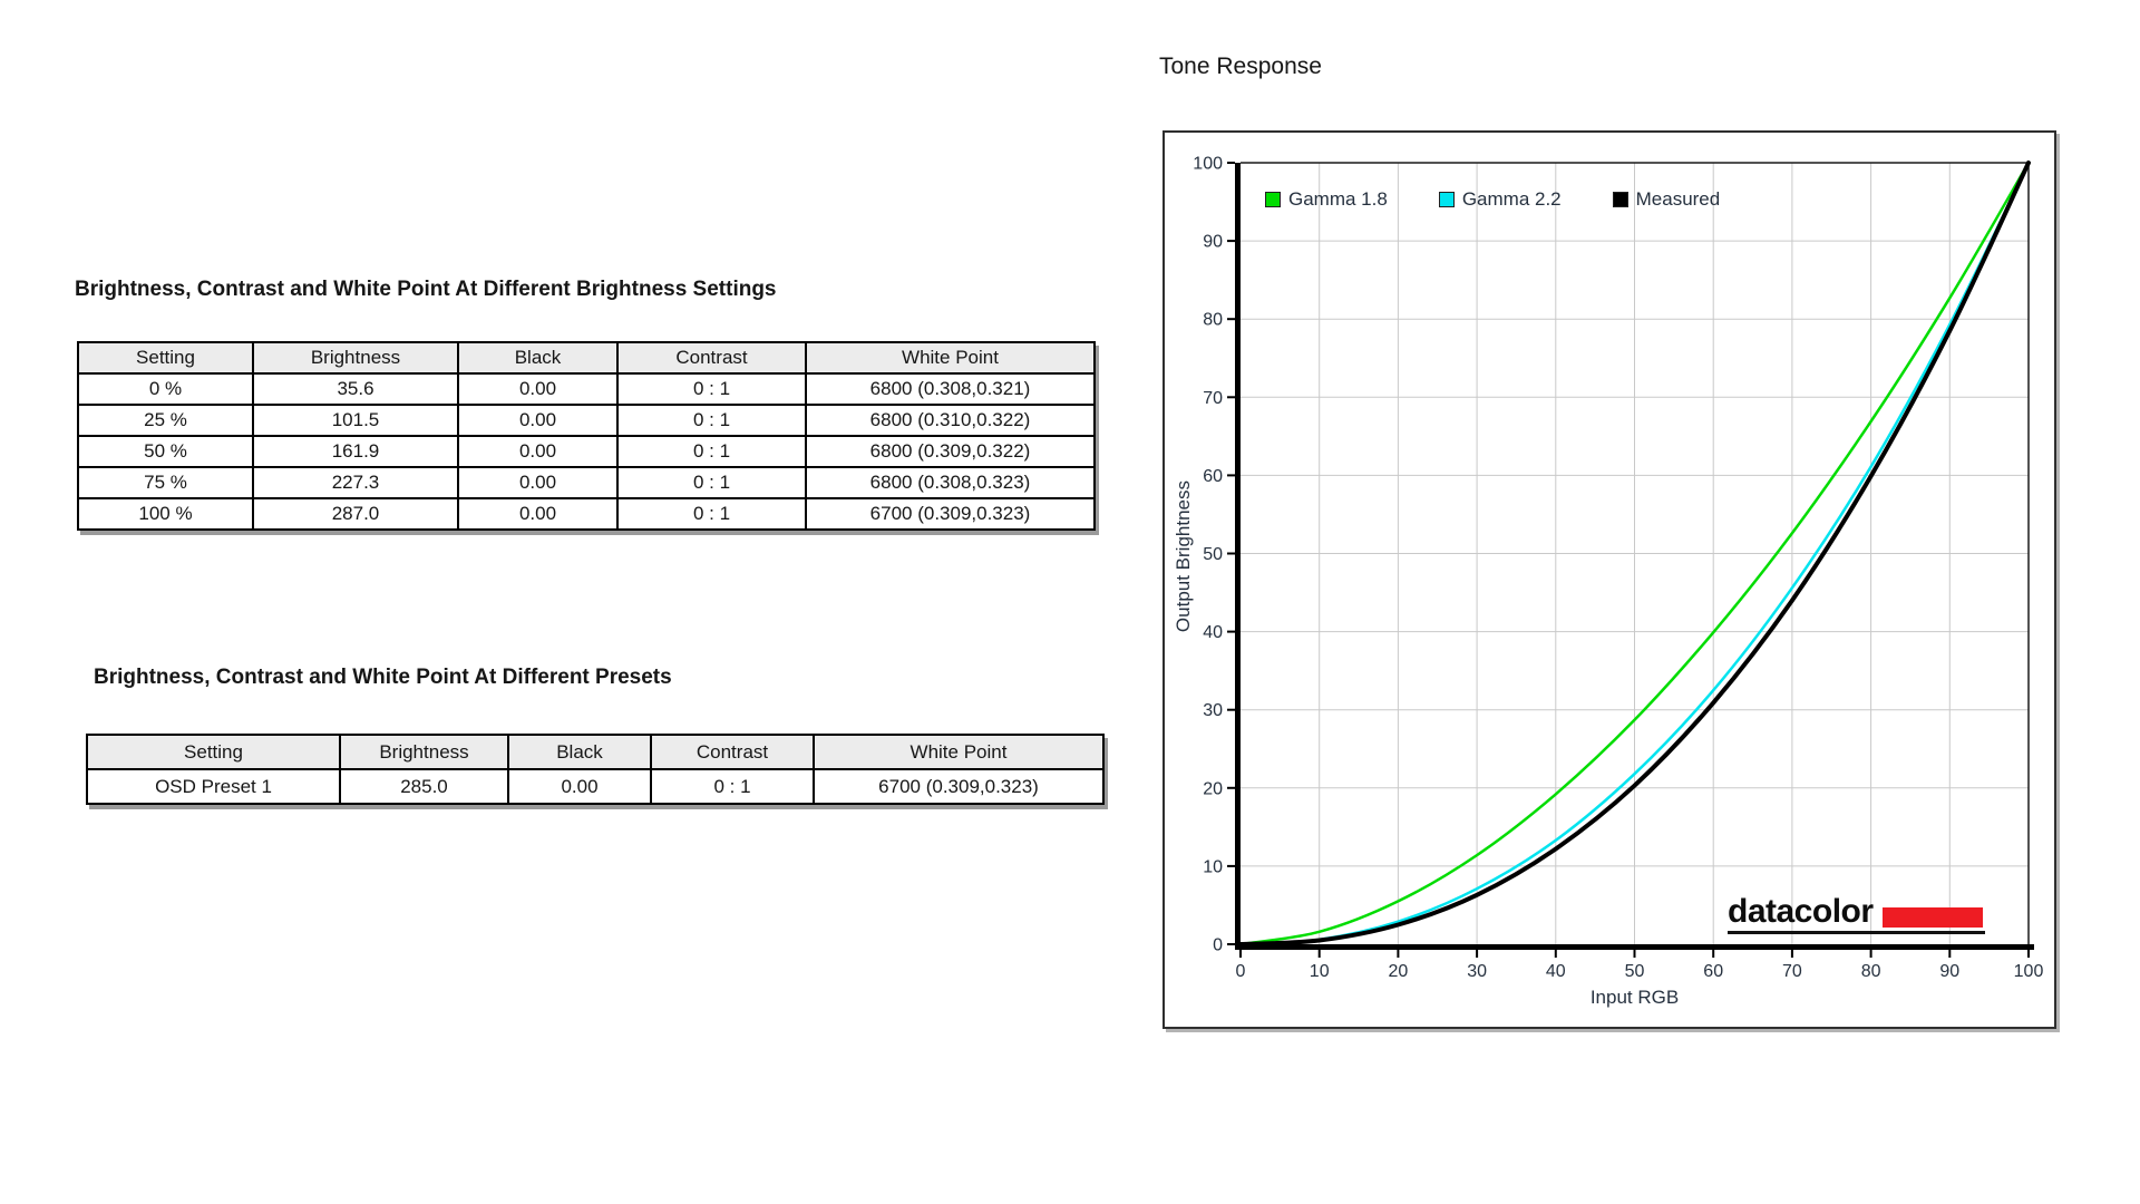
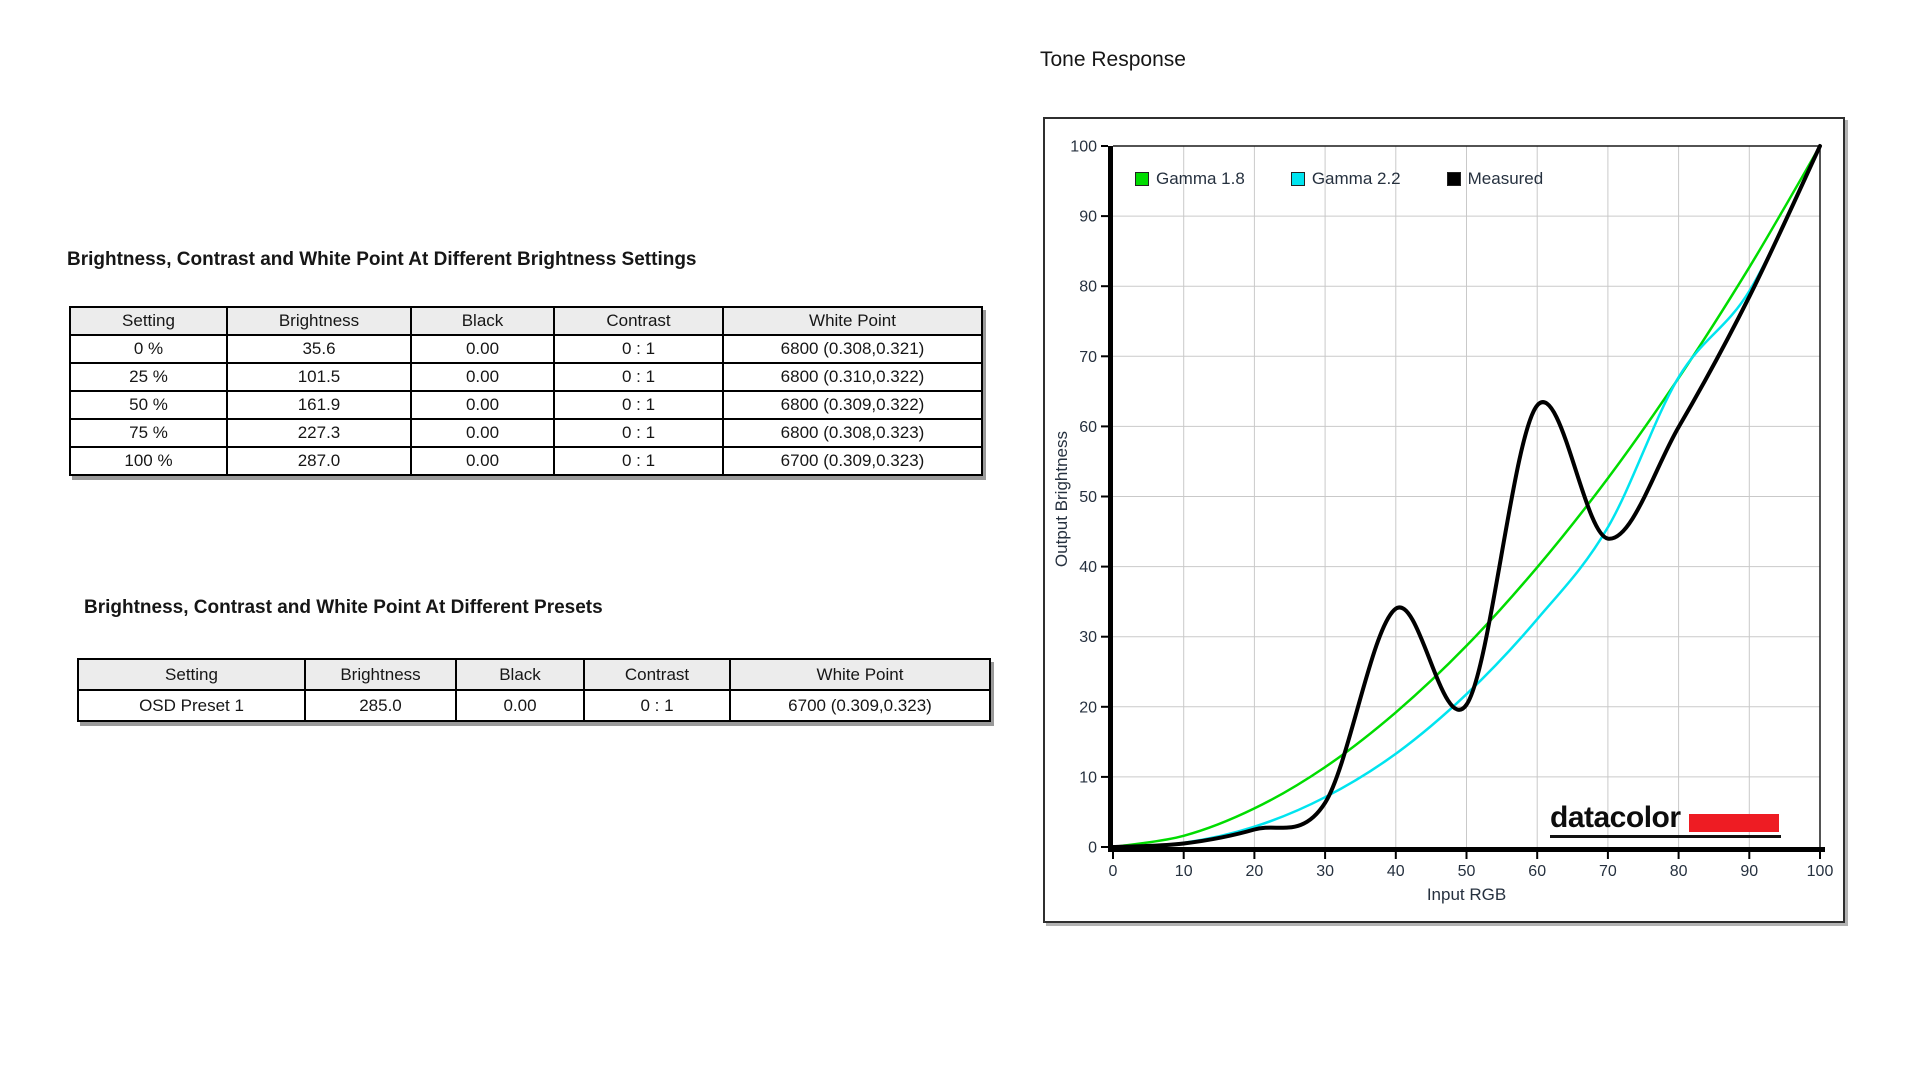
Measured/40: 12% -> 34%
Measured/60: 31% -> 63%
Gamma 2.2/80: 61% -> 67%
